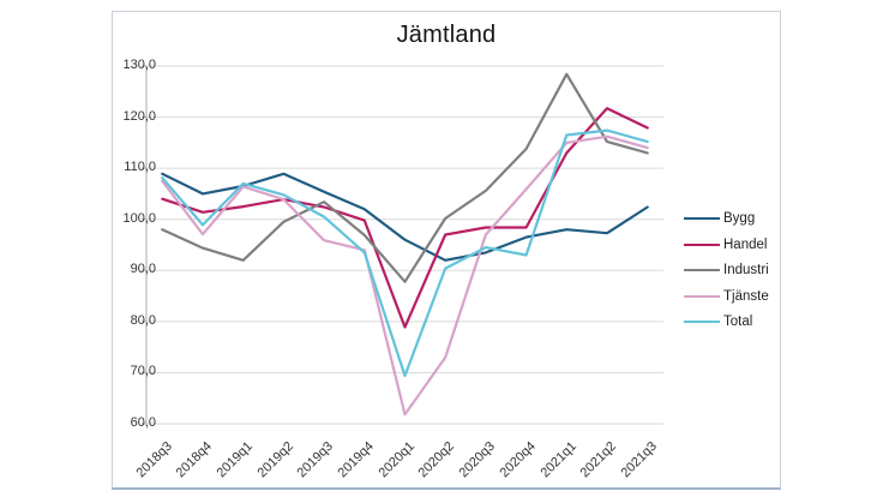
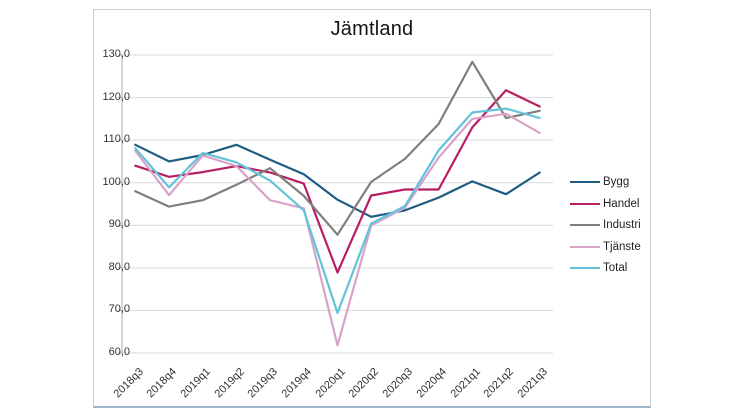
Industri/2019q1: 92 -> 96
Tjänste/2020q2: 73 -> 90
Tjänste/2020q3: 97 -> 94
Total/2020q4: 93 -> 108
Bygg/2021q1: 98 -> 100
Industri/2021q3: 113 -> 117
Tjänste/2021q3: 114 -> 112
